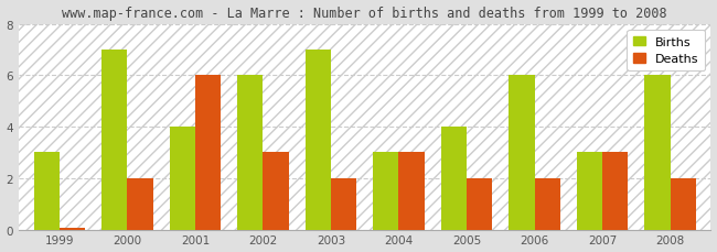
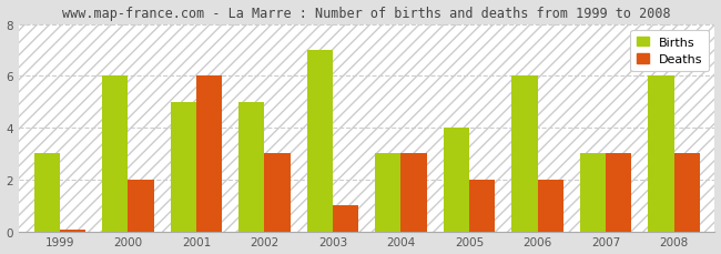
Births/2000: 7 -> 6
Births/2001: 4 -> 5
Births/2002: 6 -> 5
Deaths/2003: 2.00 -> 1.00
Deaths/2008: 2.00 -> 3.00
